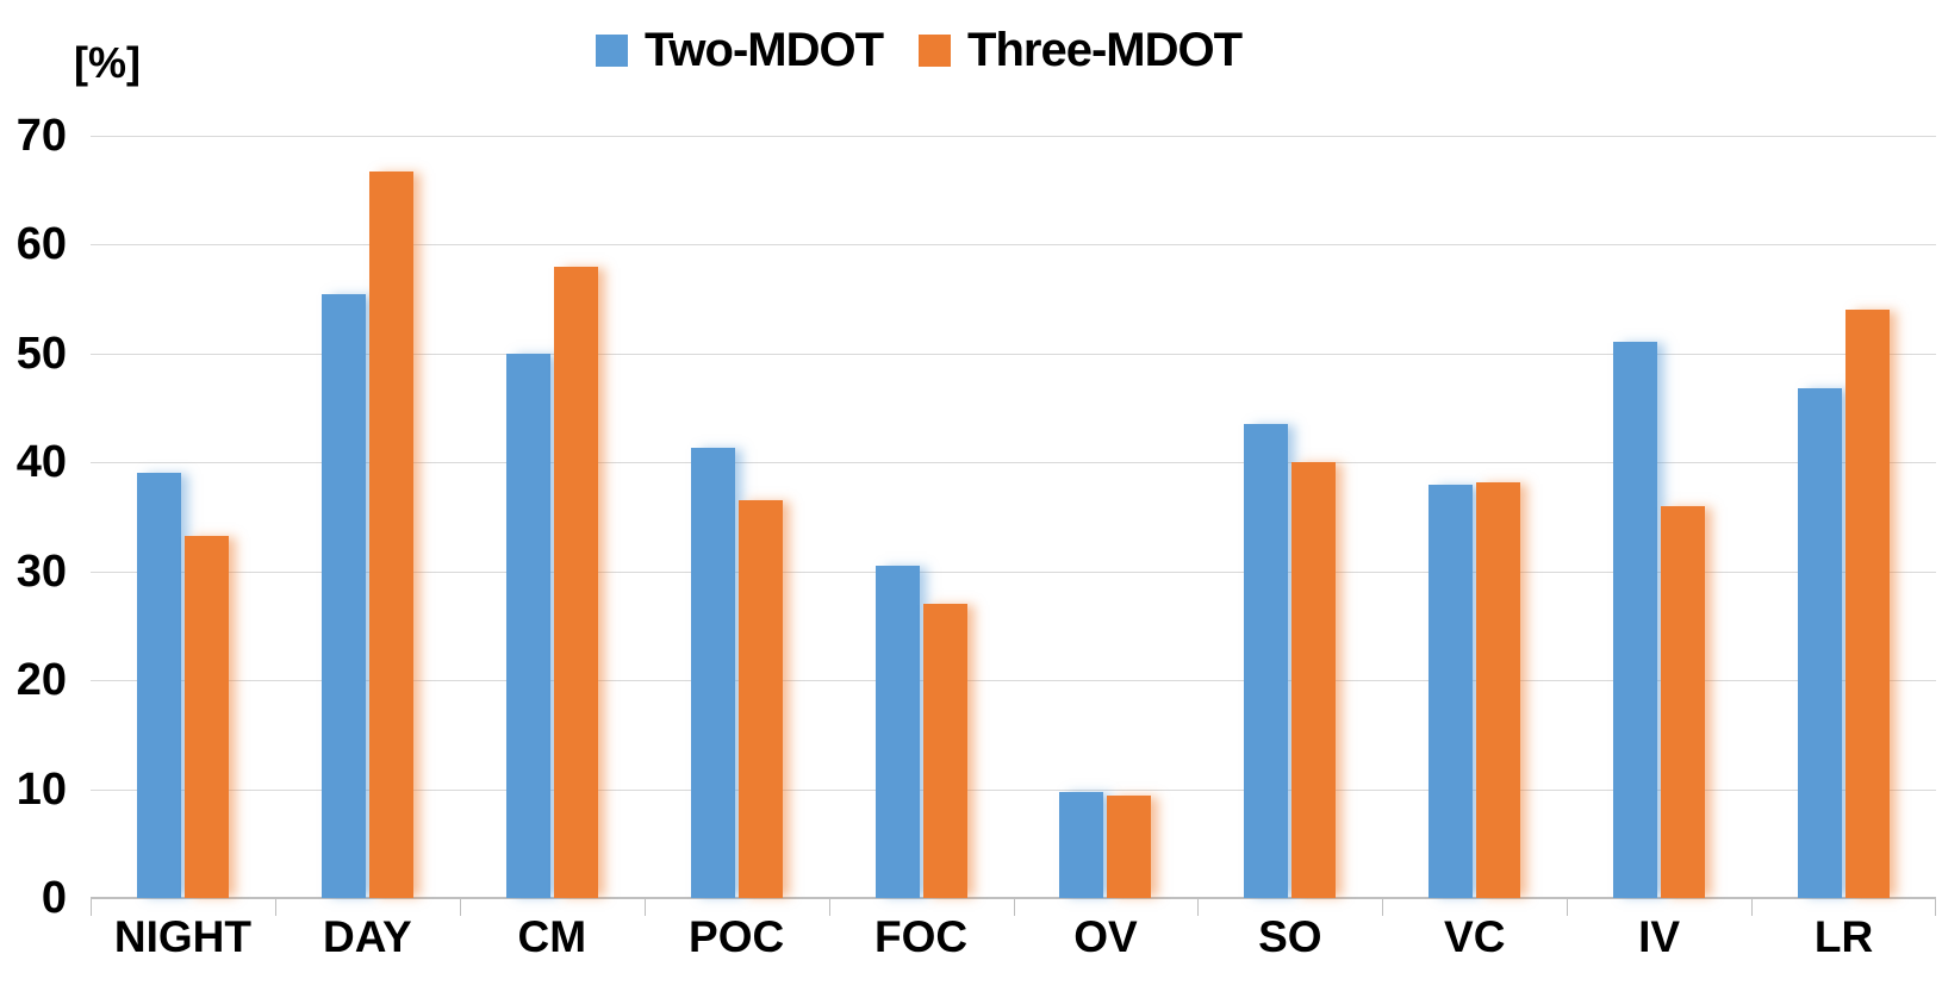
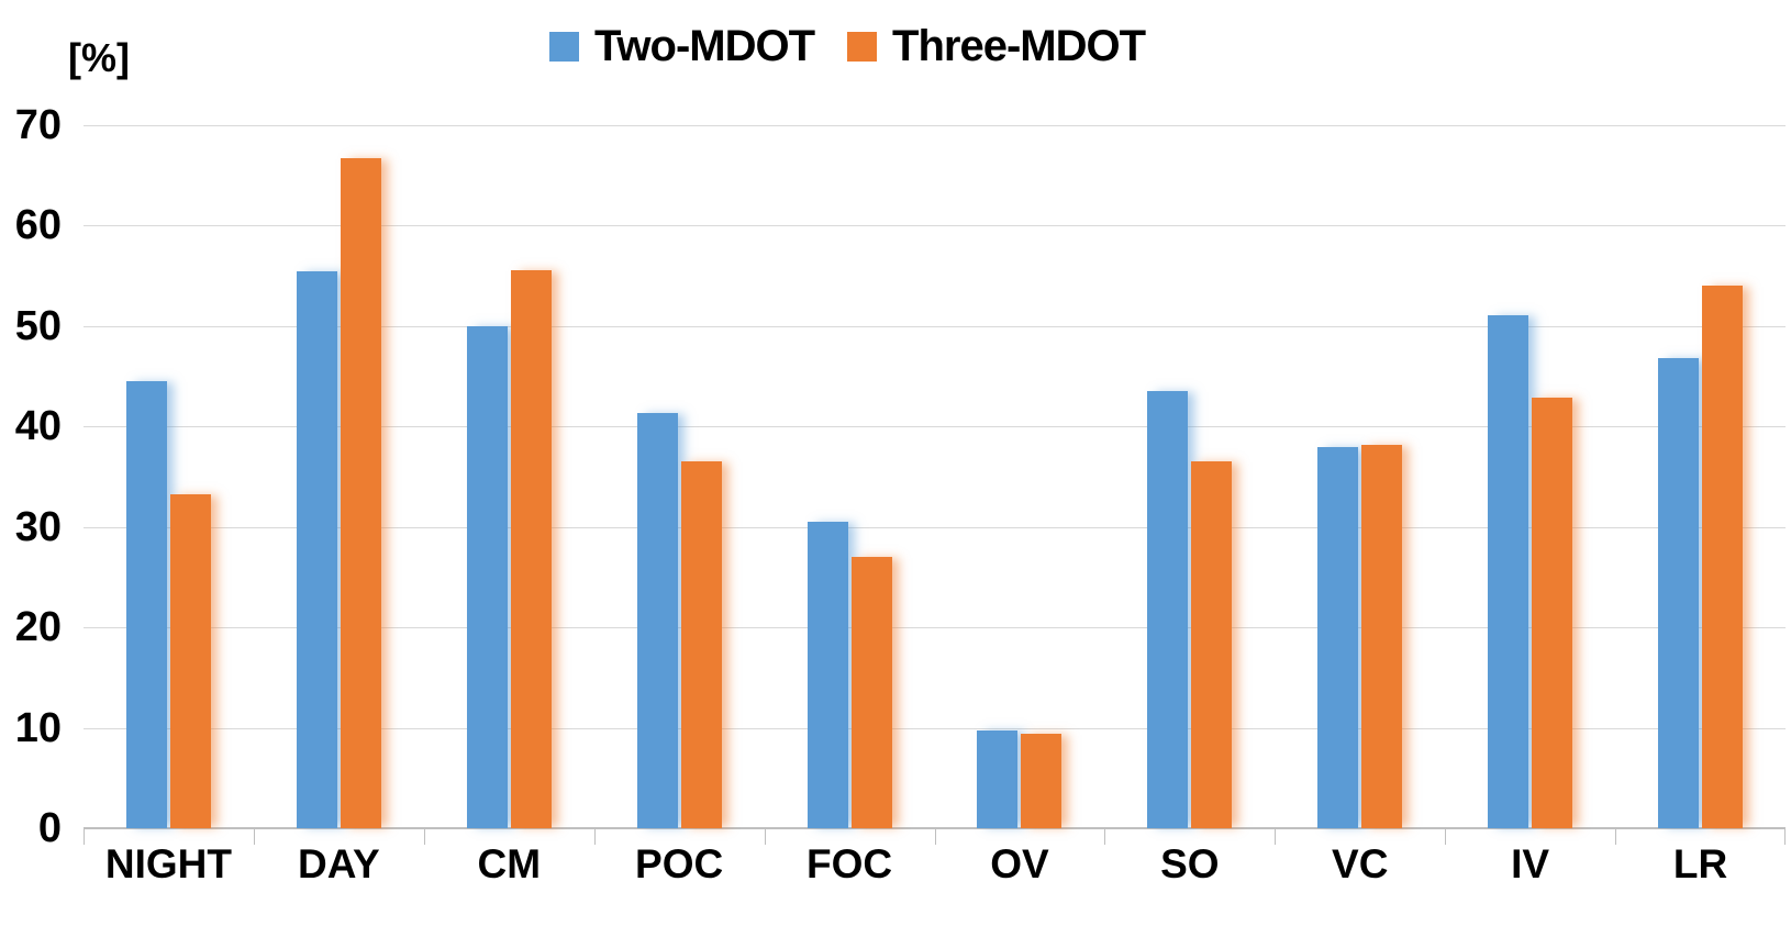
Two-MDOT/NIGHT: 39 -> 44
Three-MDOT/CM: 58 -> 56
Three-MDOT/SO: 40 -> 36
Three-MDOT/IV: 36 -> 43
